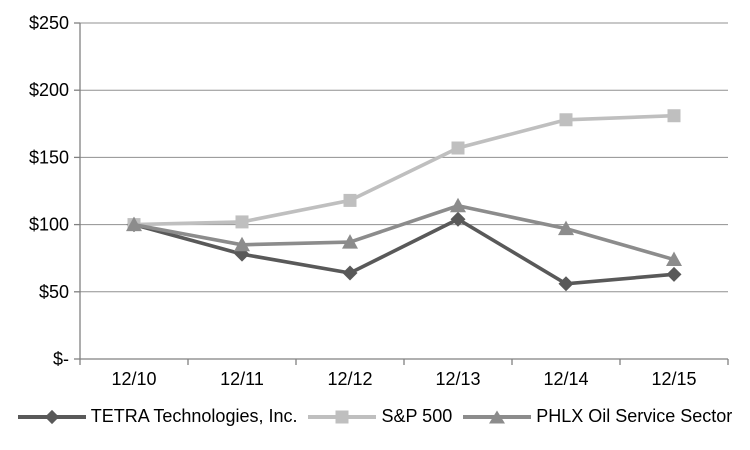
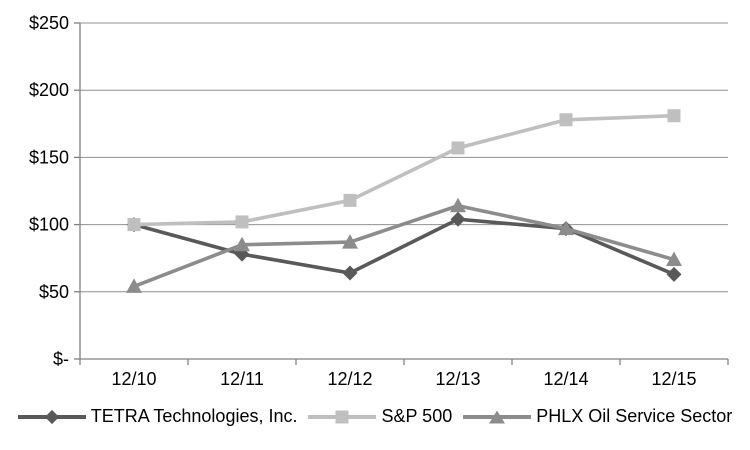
PHLX Oil Service Sector/12/10: $100 -> $54
TETRA Technologies, Inc./12/14: $56 -> $97
